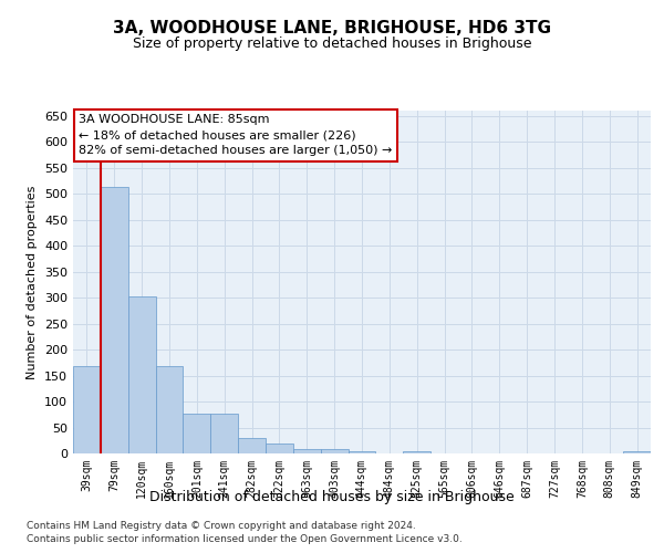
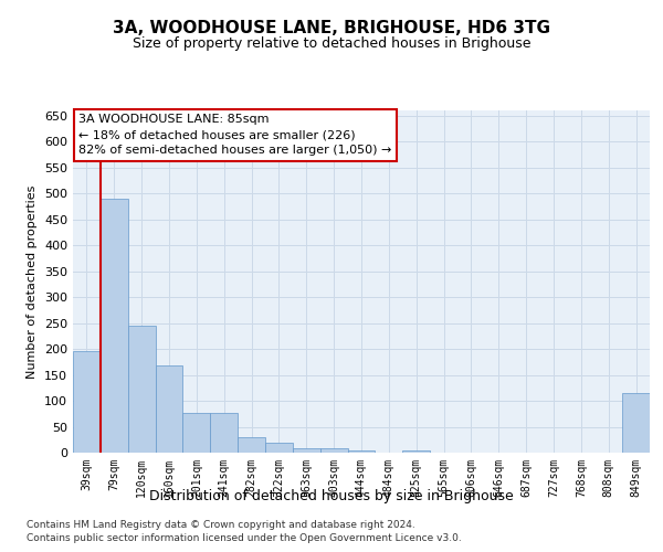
39sqm: 168 -> 195
79sqm: 513 -> 490
120sqm: 302 -> 245
849sqm: 5 -> 115
